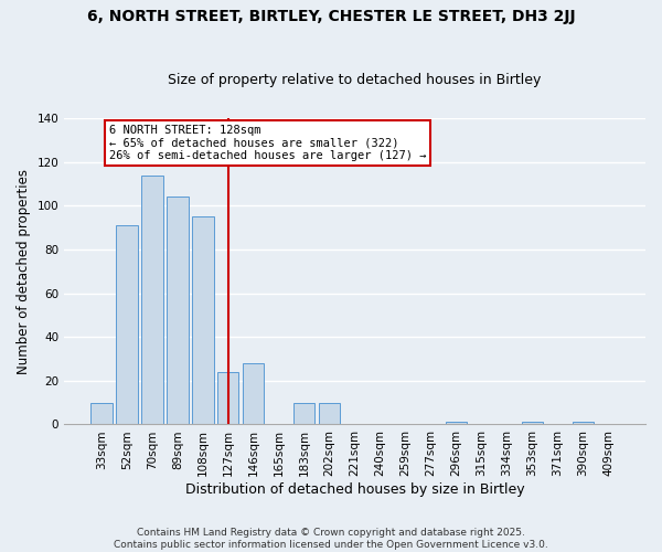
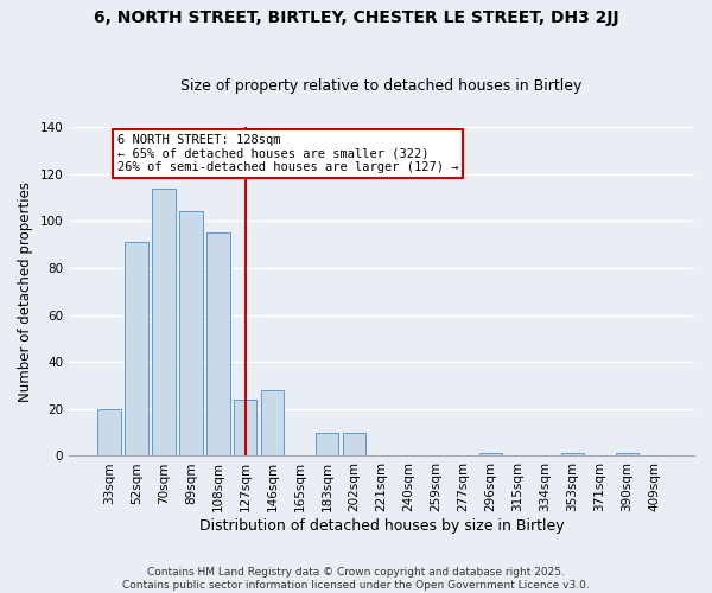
33sqm: 10 -> 20
